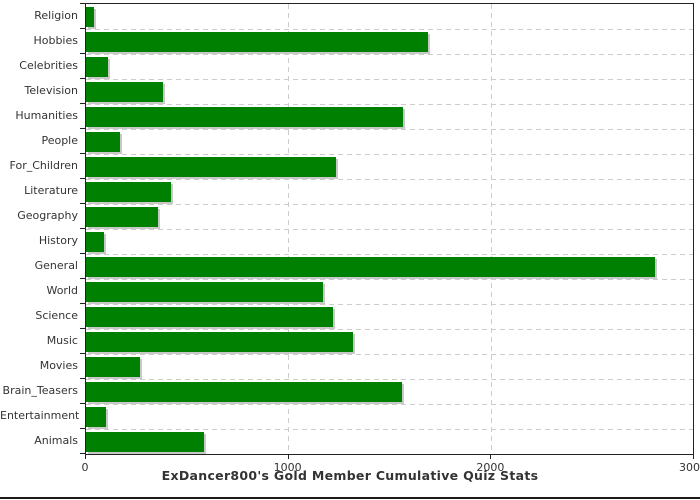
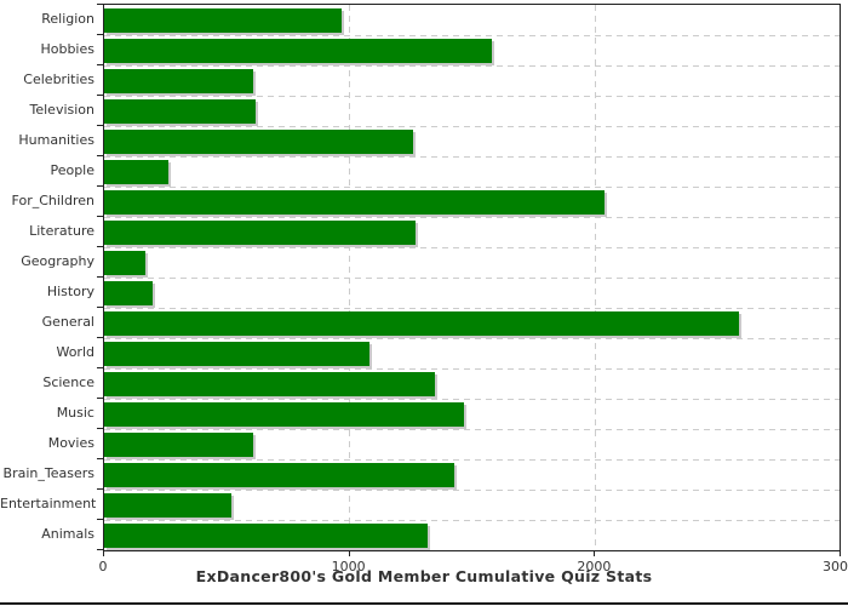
Religion: 40 -> 970
Hobbies: 1690 -> 1580
Celebrities: 110 -> 610
Television: 380 -> 620
Humanities: 1560 -> 1260
People: 170 -> 260
For_Children: 1240 -> 2040
Literature: 420 -> 1270
Geography: 360 -> 170
History: 90 -> 200
General: 2810 -> 2590
World: 1170 -> 1080
Science: 1220 -> 1350
Music: 1320 -> 1470
Movies: 260 -> 610
Brain_Teasers: 1560 -> 1430
Entertainment: 100 -> 520
Animals: 580 -> 1320
